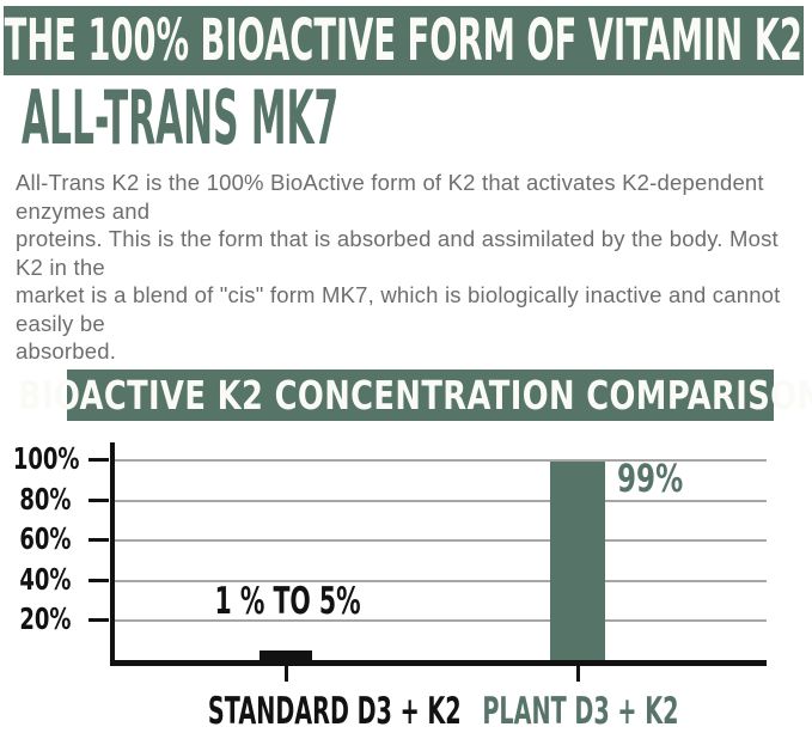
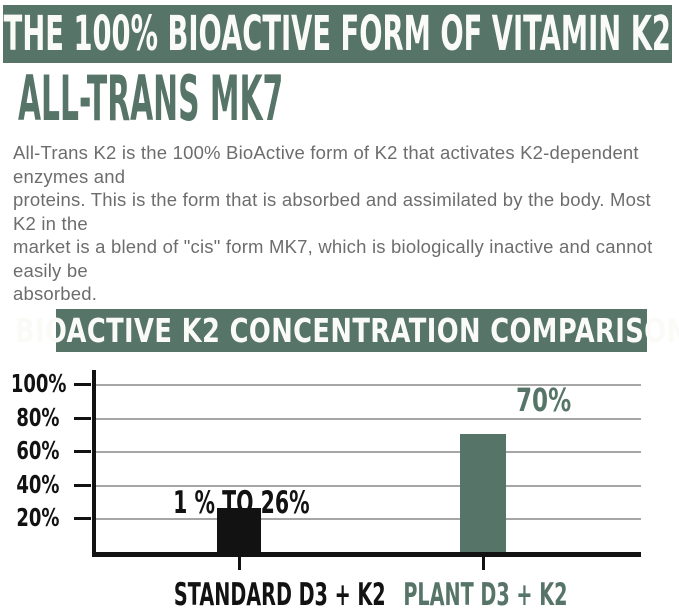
STANDARD D3 + K2: 5% -> 26%
PLANT D3 + K2: 99% -> 70%
